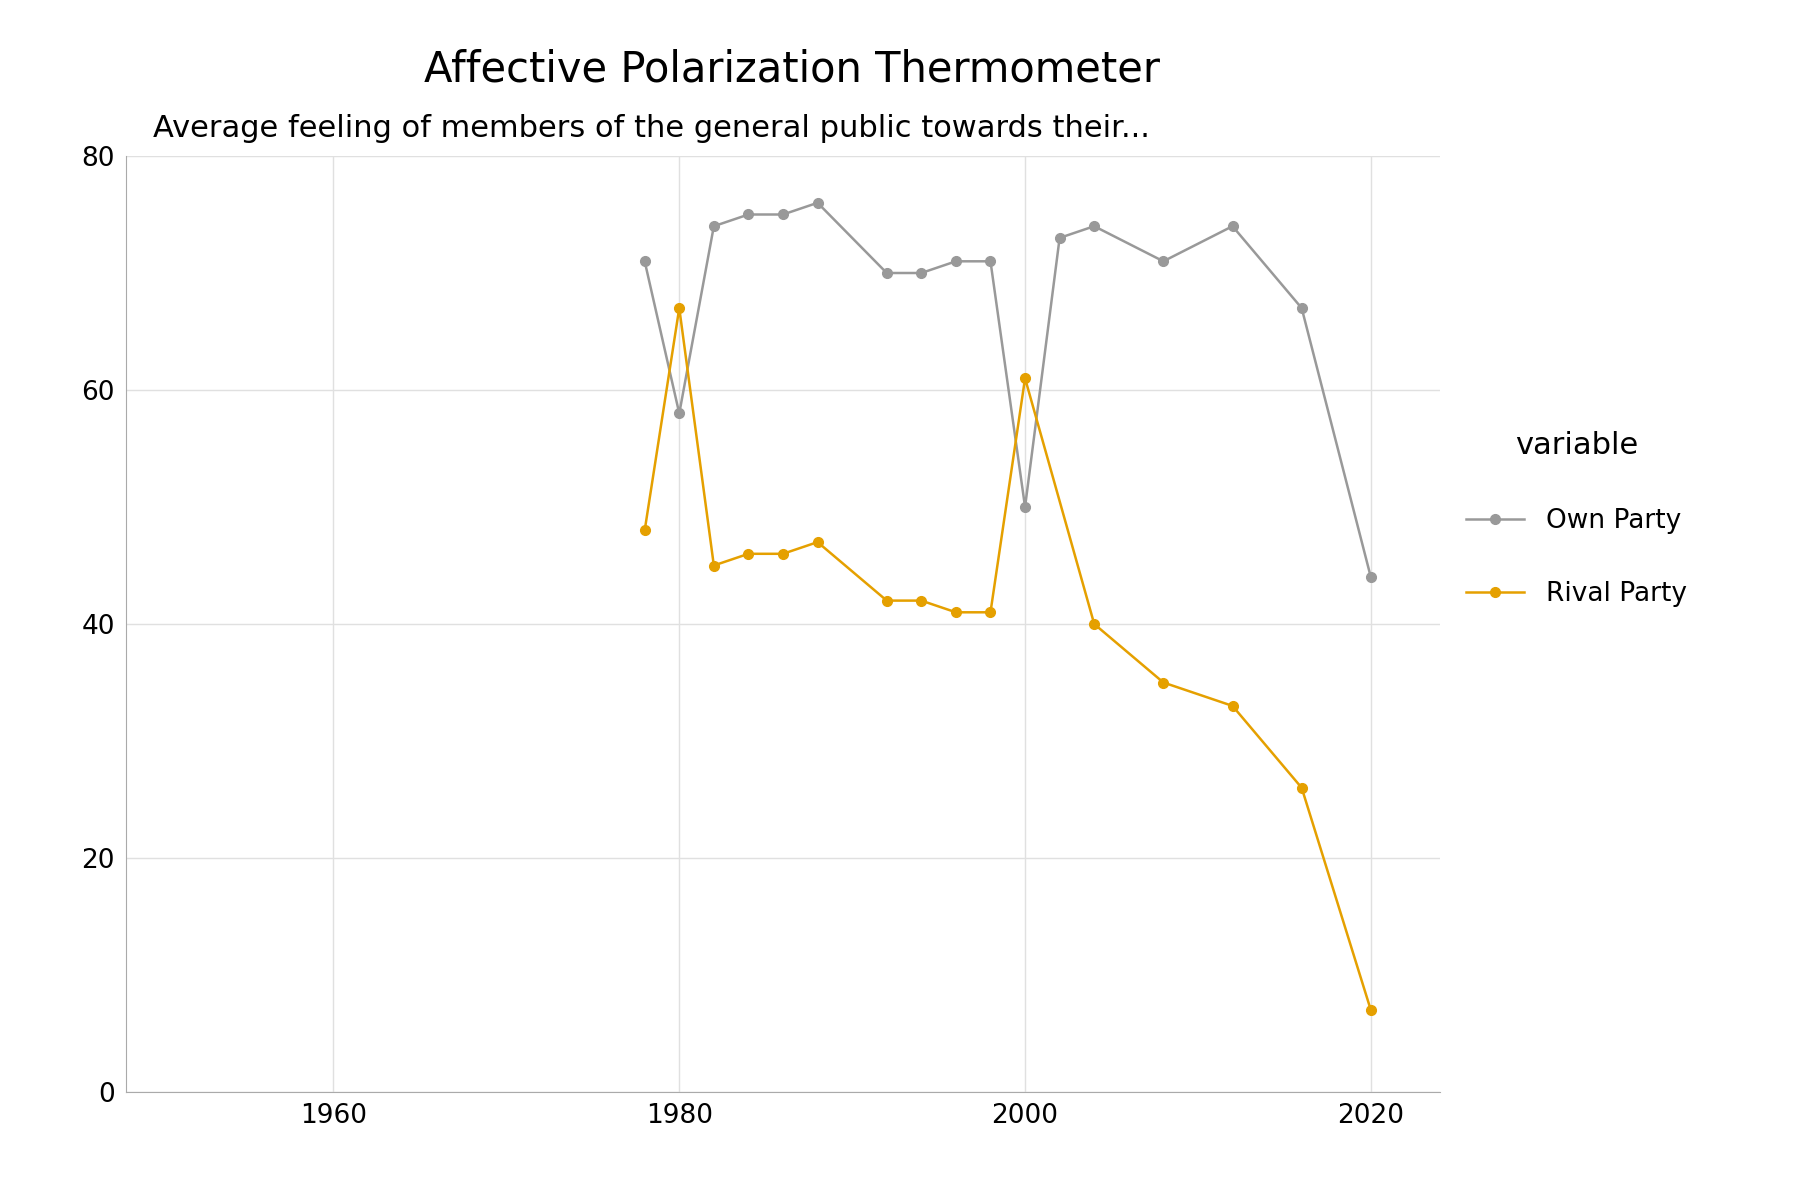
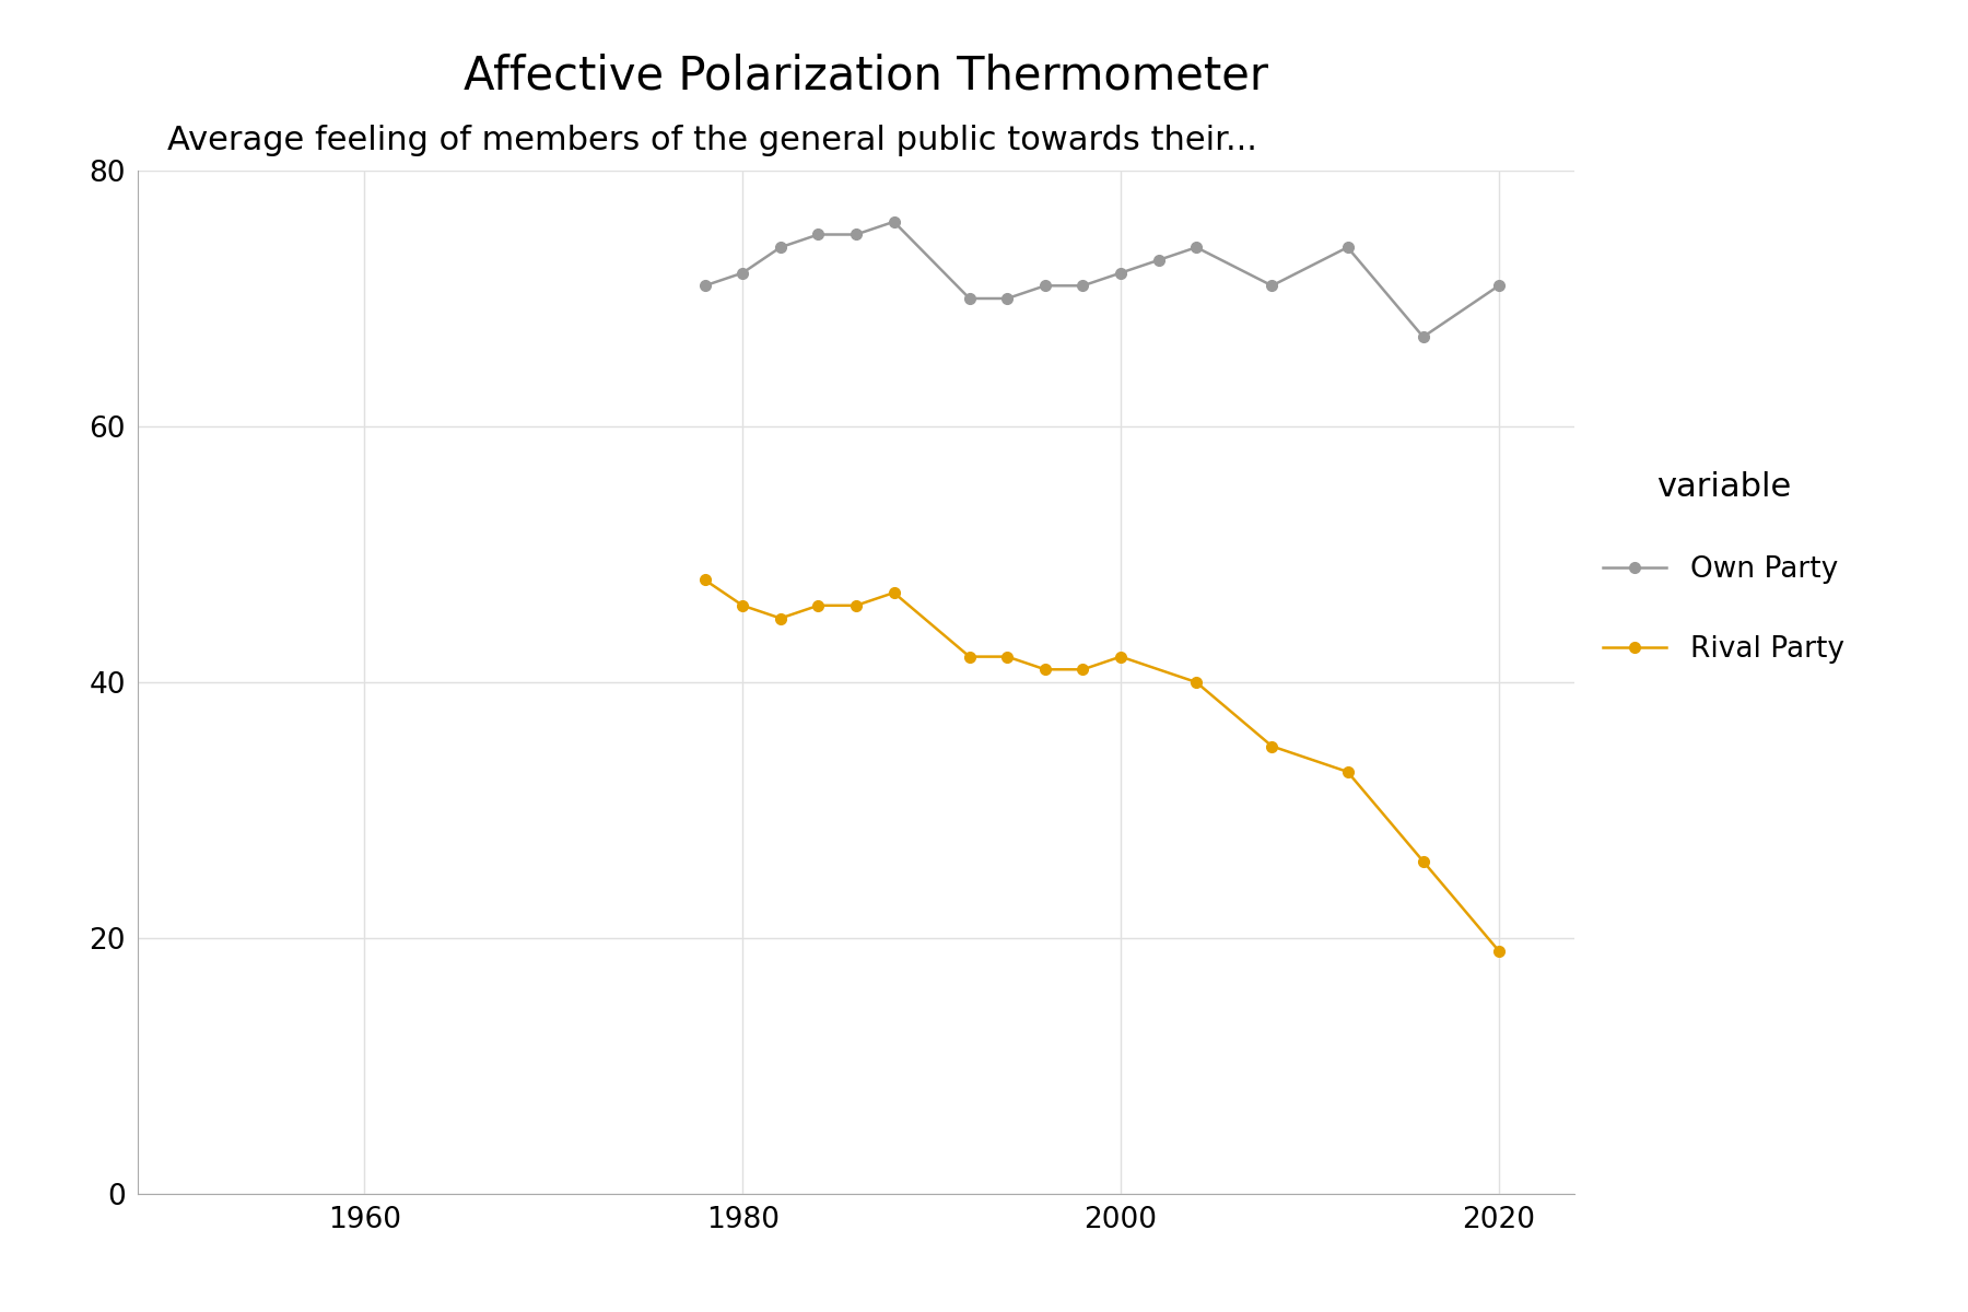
Own Party/1980: 58 -> 72
Rival Party/1980: 67 -> 46
Own Party/2000: 50 -> 72
Rival Party/2000: 61 -> 42
Own Party/2020: 44 -> 71
Rival Party/2020: 7 -> 19
